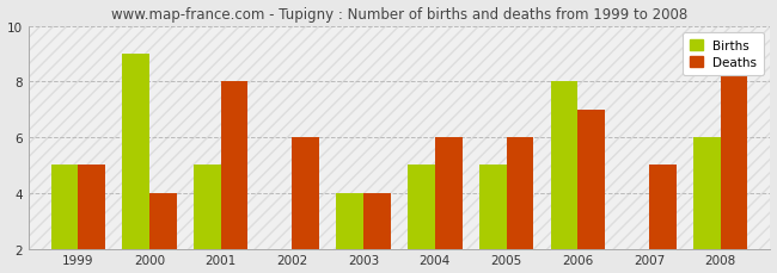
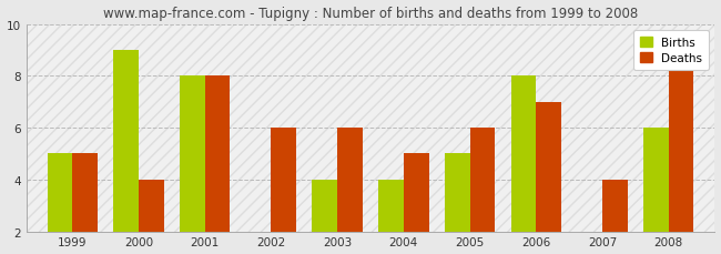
Births/2001: 5 -> 8
Deaths/2003: 4 -> 6
Births/2004: 5 -> 4
Deaths/2004: 6 -> 5
Deaths/2007: 5 -> 4
